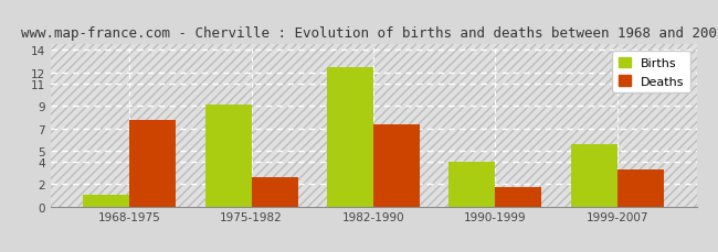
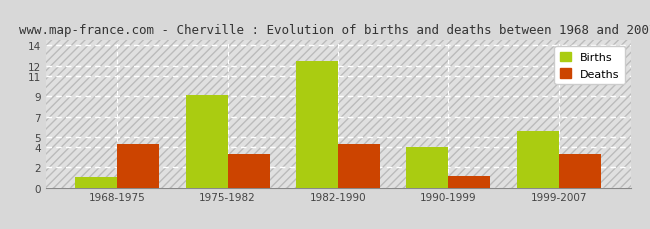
Deaths/1968-1975: 7.7 -> 4.3
Deaths/1975-1982: 2.6 -> 3.3
Deaths/1982-1990: 7.3 -> 4.3
Deaths/1990-1999: 1.7 -> 1.1
